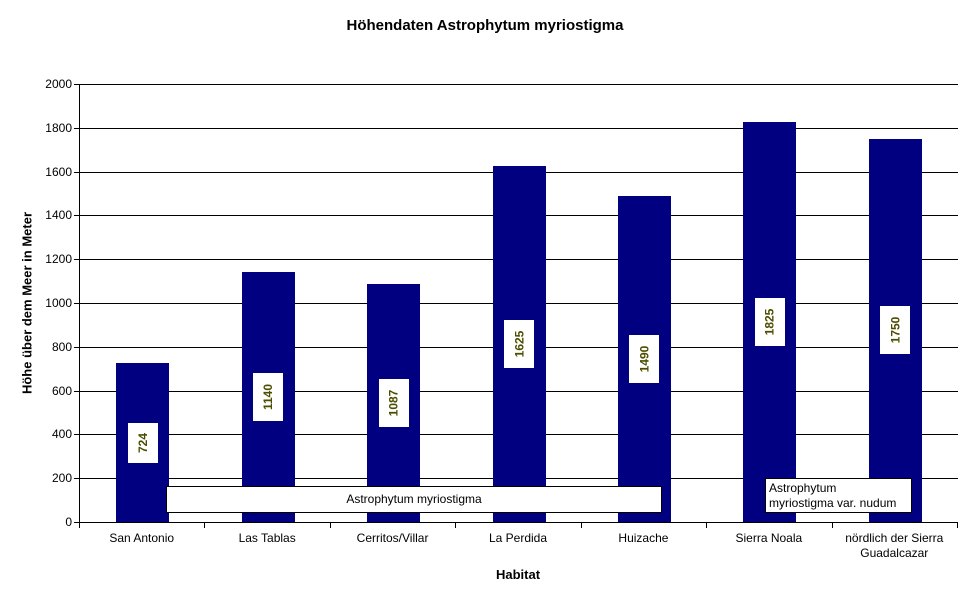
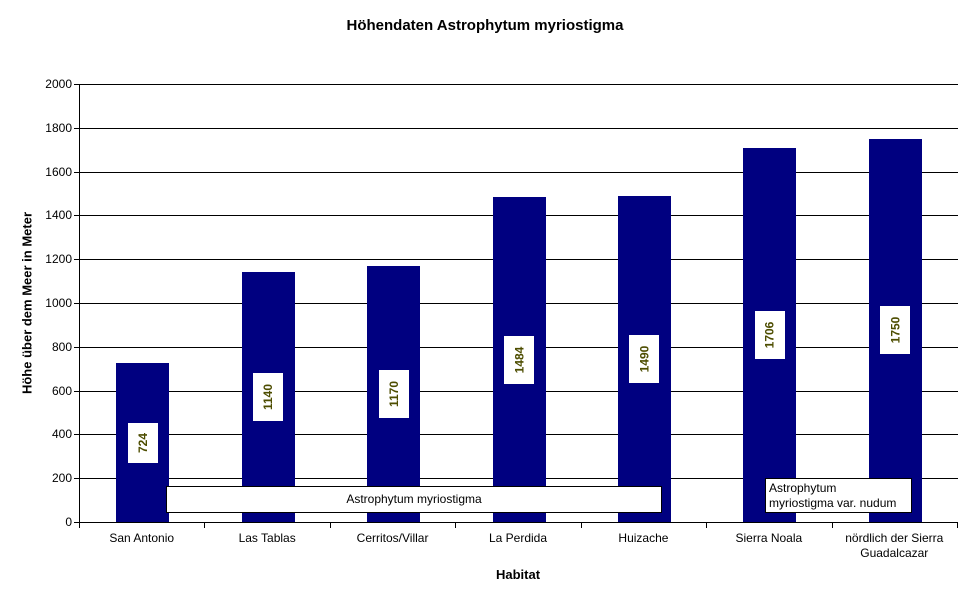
Cerritos/Villar: 1087 -> 1170
La Perdida: 1625 -> 1484
Sierra Noala: 1825 -> 1706
